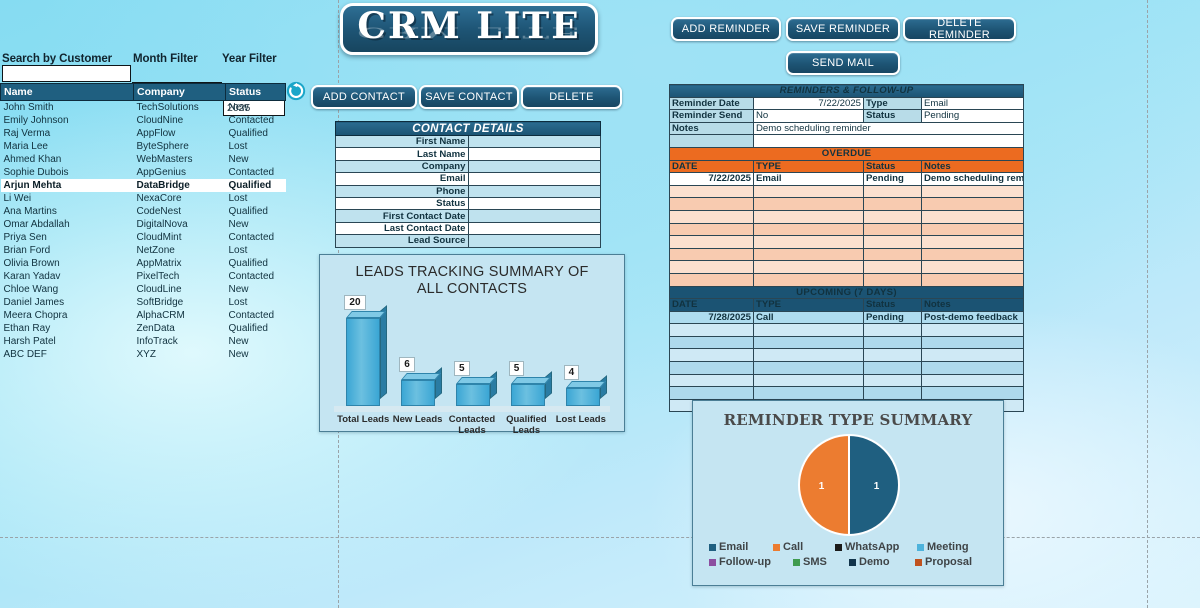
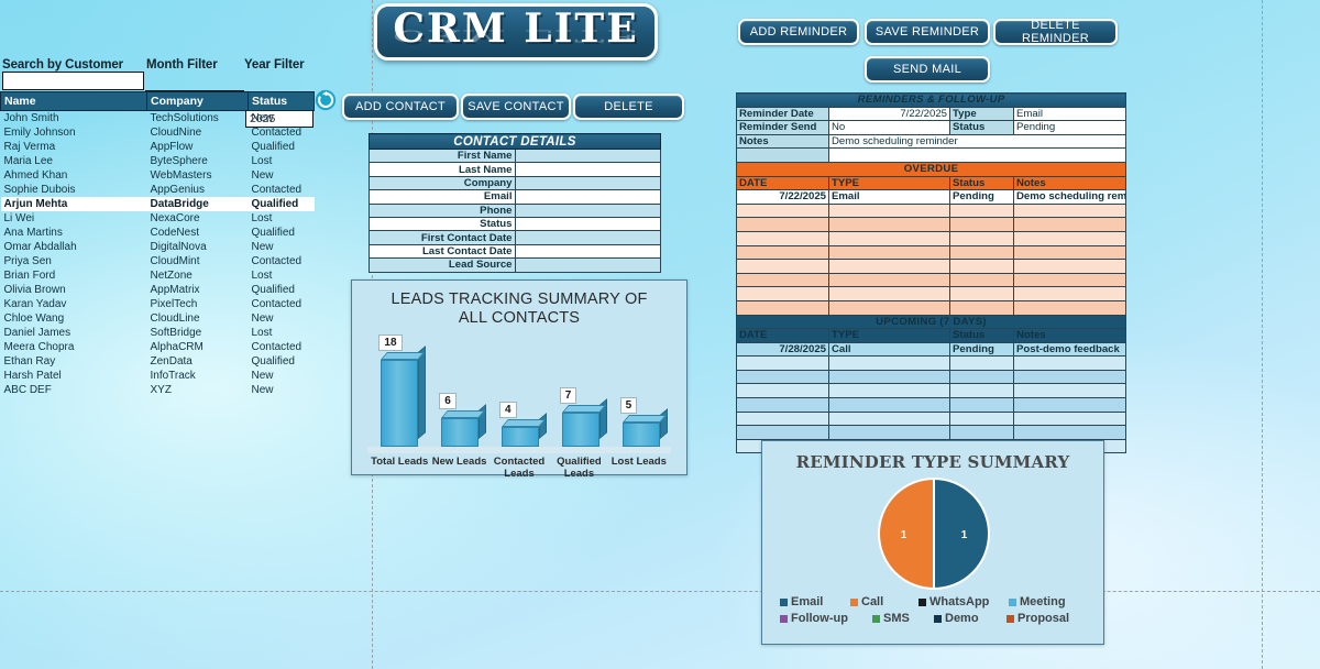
LEADS TRACKING SUMMARY OF ALL CONTACTS/Total Leads: 20 -> 18
LEADS TRACKING SUMMARY OF ALL CONTACTS/Contacted Leads: 5 -> 4
LEADS TRACKING SUMMARY OF ALL CONTACTS/Qualified Leads: 5 -> 7
LEADS TRACKING SUMMARY OF ALL CONTACTS/Lost Leads: 4 -> 5
